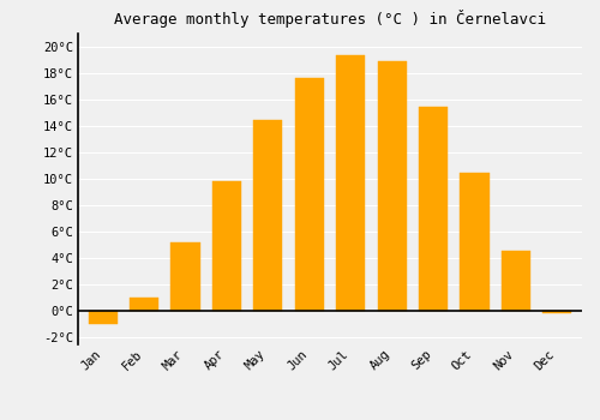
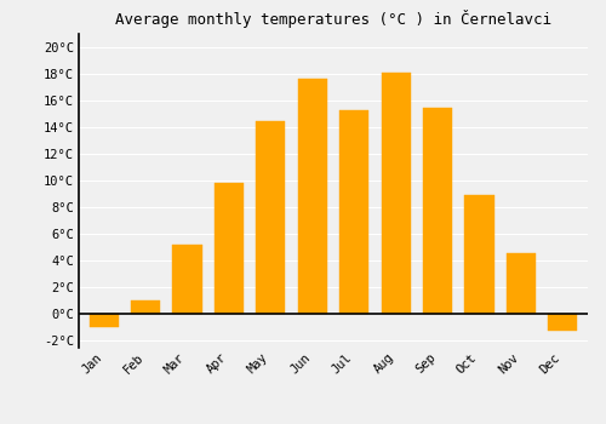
Jul: 19.4°C -> 15.3°C
Aug: 18.9°C -> 18.1°C
Oct: 10.5°C -> 8.9°C
Dec: -0.1°C -> -1.2°C
